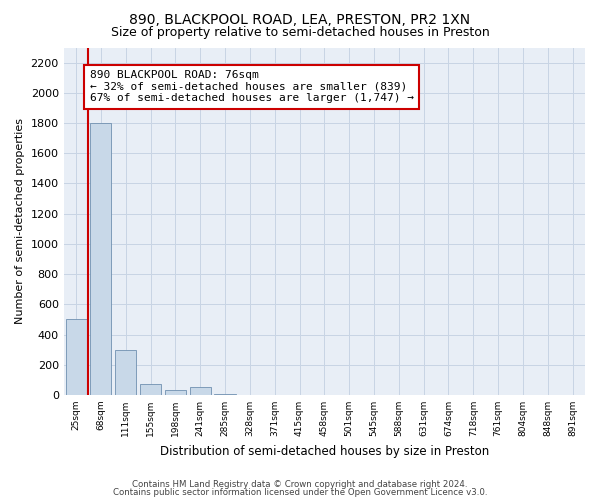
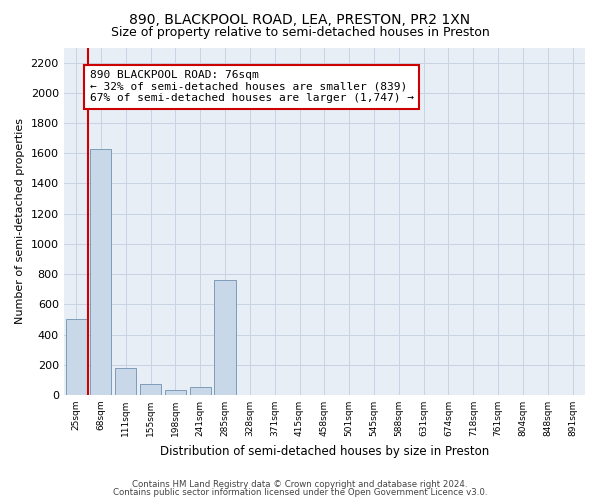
68sqm: 1800 -> 1630
111sqm: 300 -> 180
285sqm: 0 -> 760
